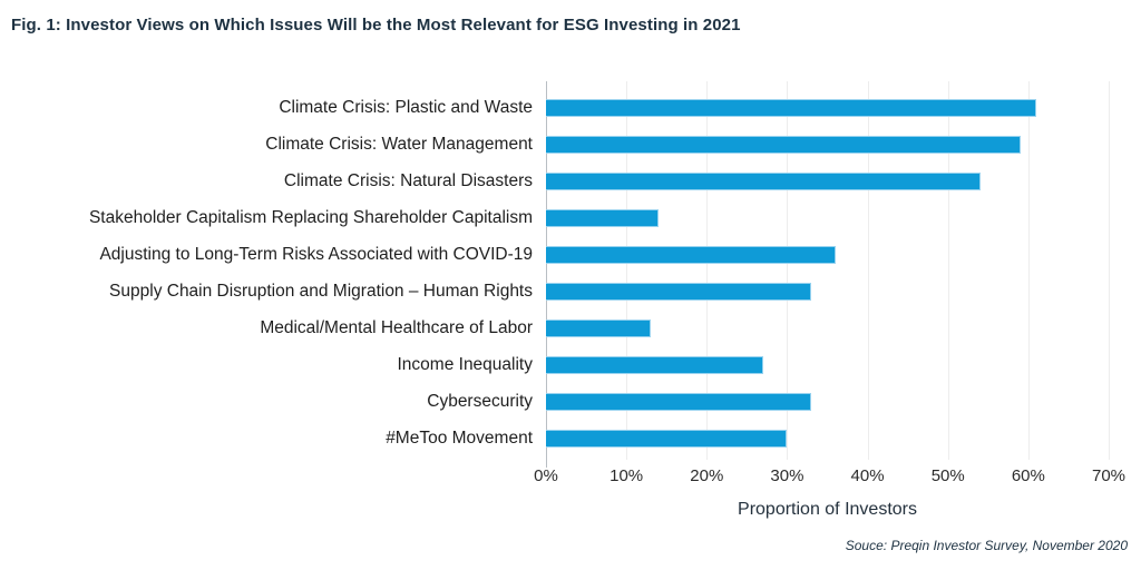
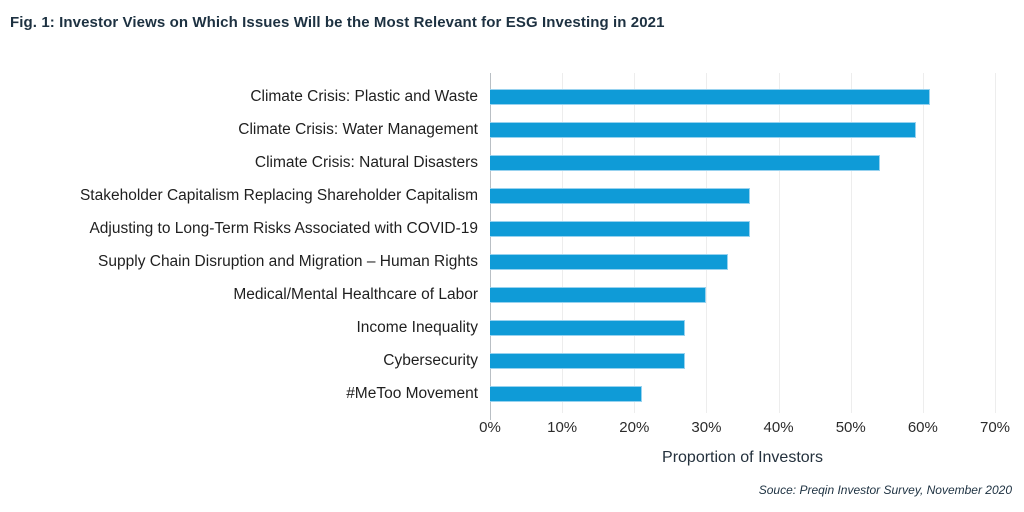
Stakeholder Capitalism Replacing Shareholder Capitalism: 14% -> 36%
Medical/Mental Healthcare of Labor: 13% -> 30%
Cybersecurity: 33% -> 27%
#MeToo Movement: 30% -> 21%
